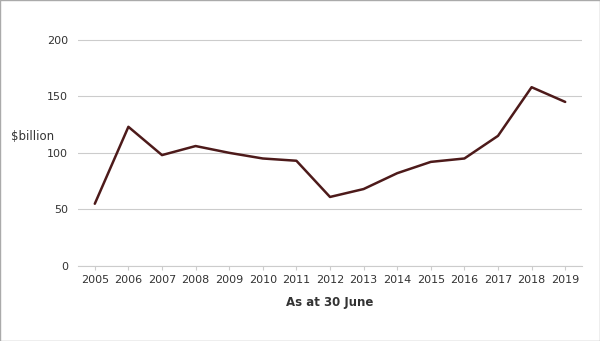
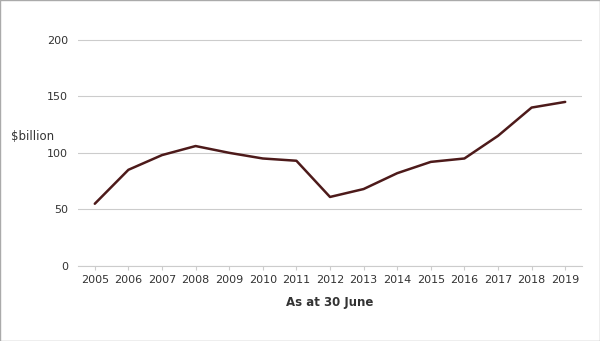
2006: 123 -> 85
2018: 158 -> 140
